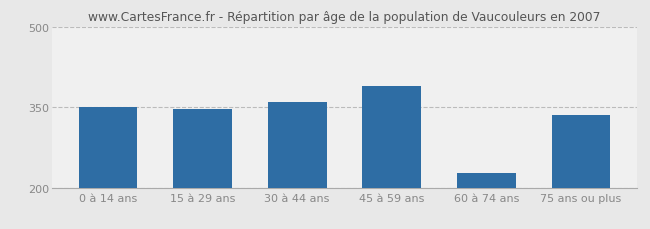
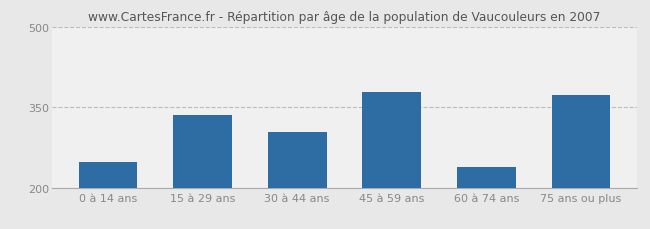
0 à 14 ans: 350 -> 248
15 à 29 ans: 347 -> 336
30 à 44 ans: 360 -> 304
45 à 59 ans: 390 -> 378
60 à 74 ans: 228 -> 238
75 ans ou plus: 335 -> 372
